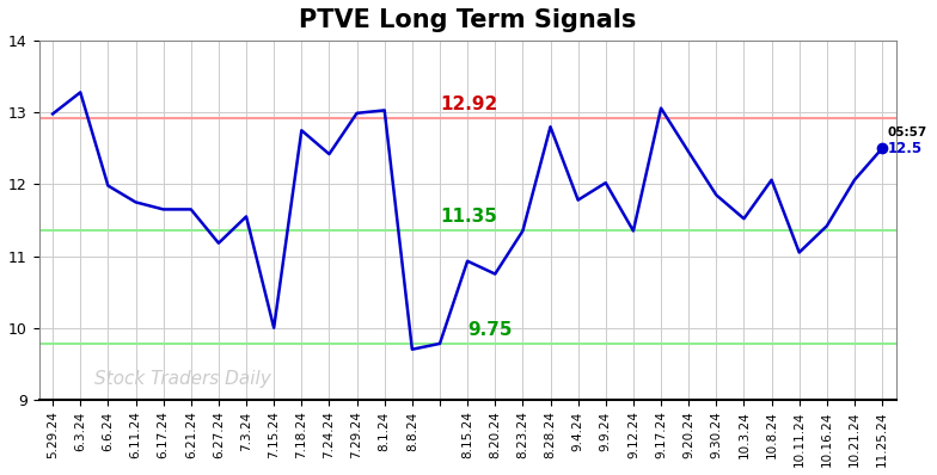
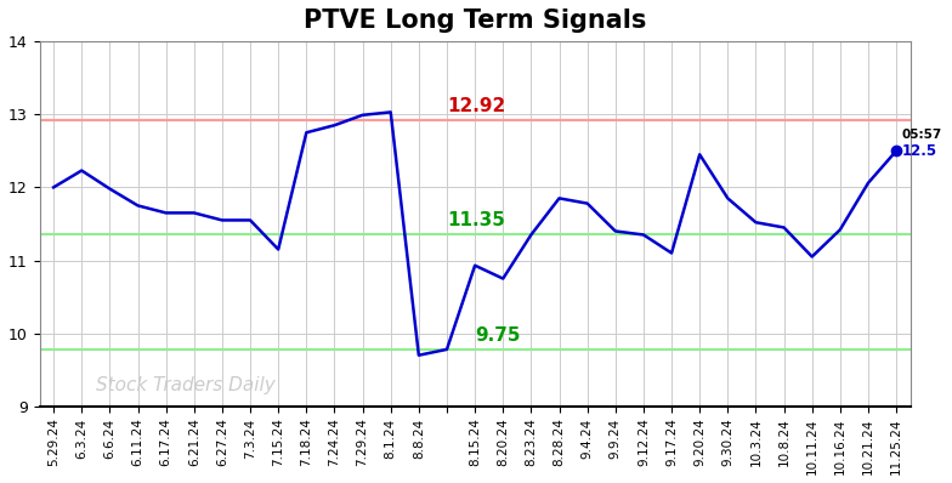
5.29.24: 12.98 -> 12.00
6.3.24: 13.28 -> 12.23
6.27.24: 11.18 -> 11.55
7.15.24: 10.00 -> 11.15
7.24.24: 12.42 -> 12.85
8.28.24: 12.80 -> 11.85
9.9.24: 12.02 -> 11.40
9.17.24: 13.06 -> 11.10
10.8.24: 12.06 -> 11.45
